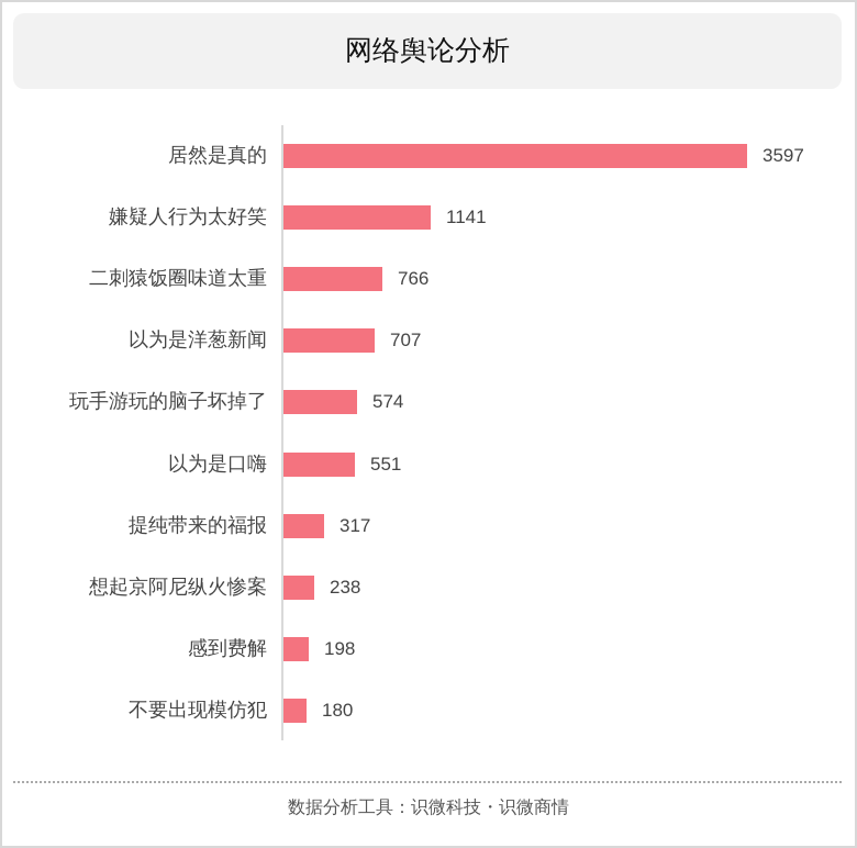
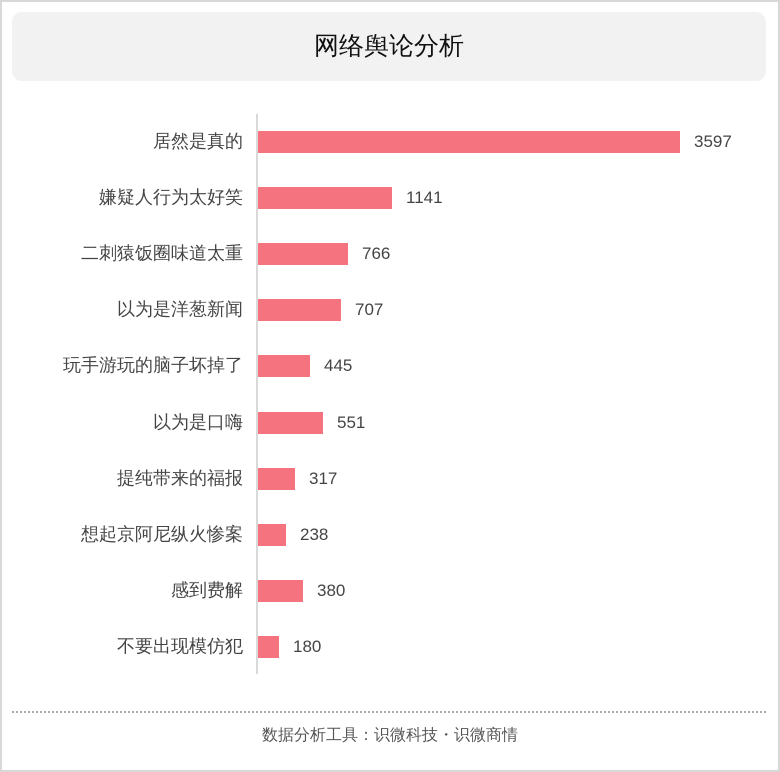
玩手游玩的脑子坏掉了: 574 -> 445
感到费解: 198 -> 380
